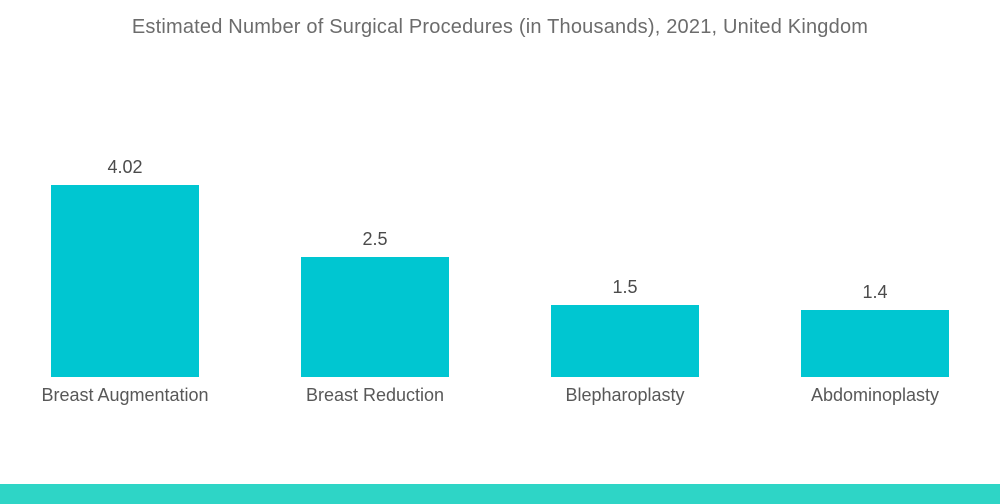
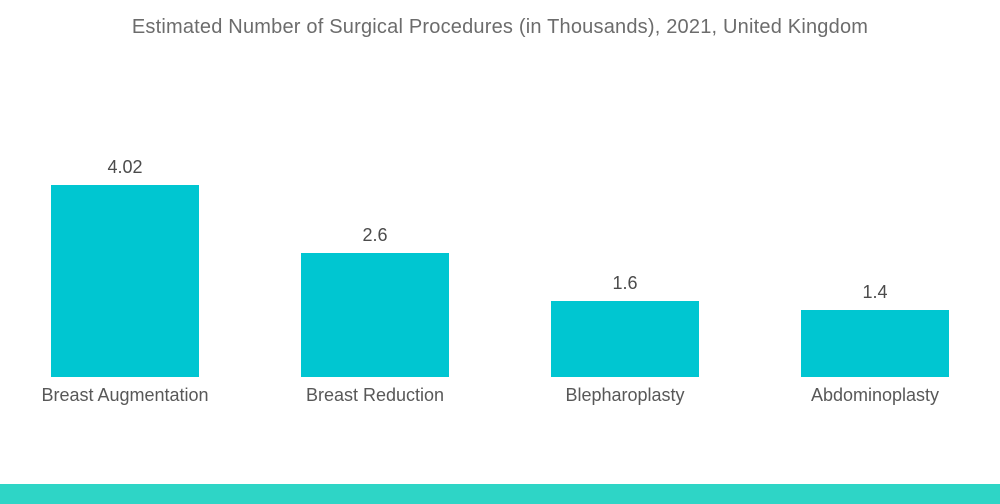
Breast Reduction: 2.5 -> 2.6
Blepharoplasty: 1.5 -> 1.6
